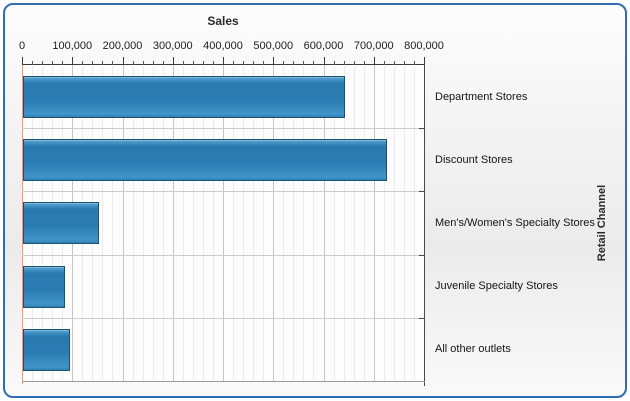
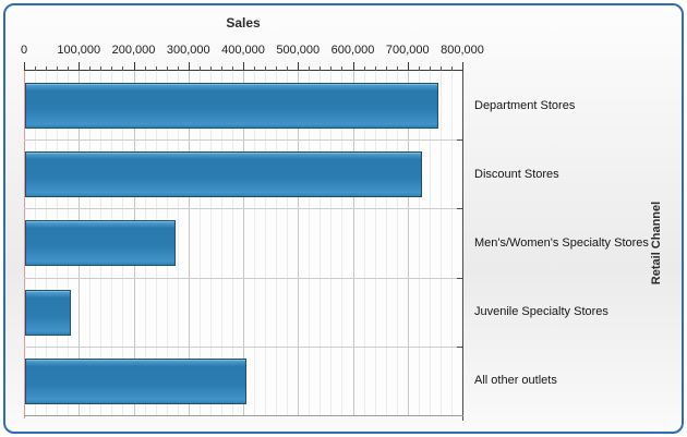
Department Stores: 640000 -> 750000
Men's/Women's Specialty Stores: 150000 -> 270000
All other outlets: 90000 -> 400000
